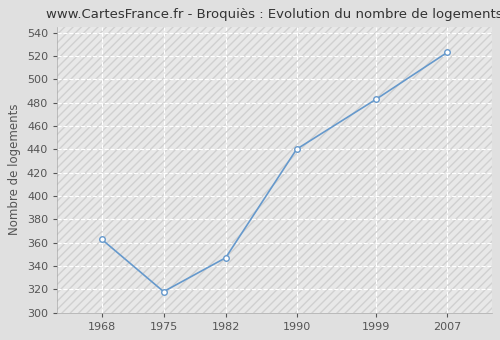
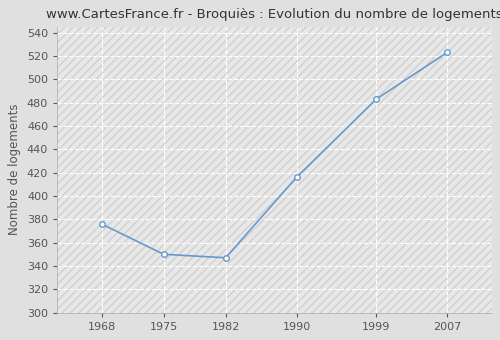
1968: 363 -> 376
1975: 318 -> 350
1990: 440 -> 416
